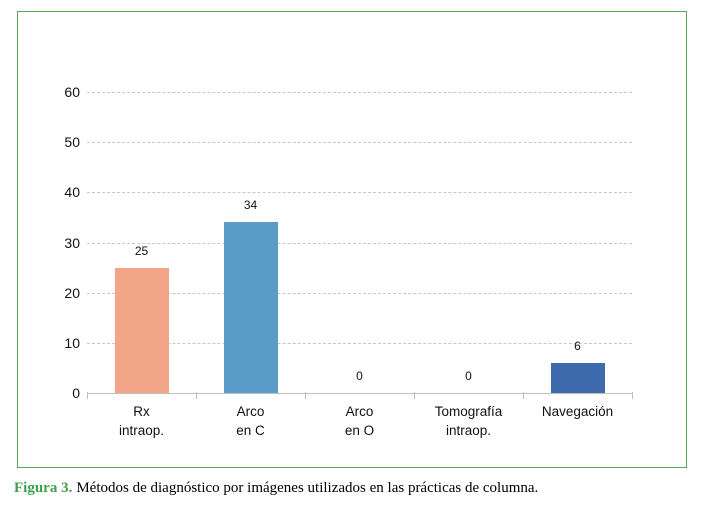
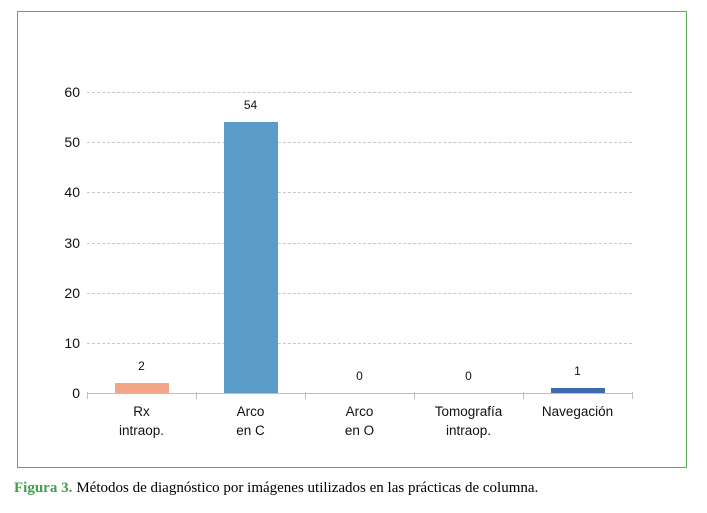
Rx intraop.: 25 -> 2
Arco en C: 34 -> 54
Navegación: 6 -> 1
